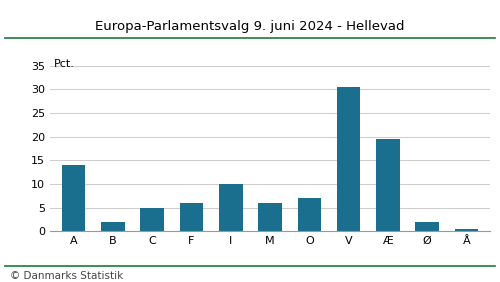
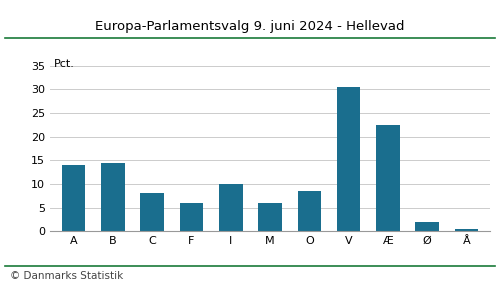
B: 2.0 -> 14.5
C: 5.0 -> 8.0
O: 7.0 -> 8.5
Æ: 19.5 -> 22.5
